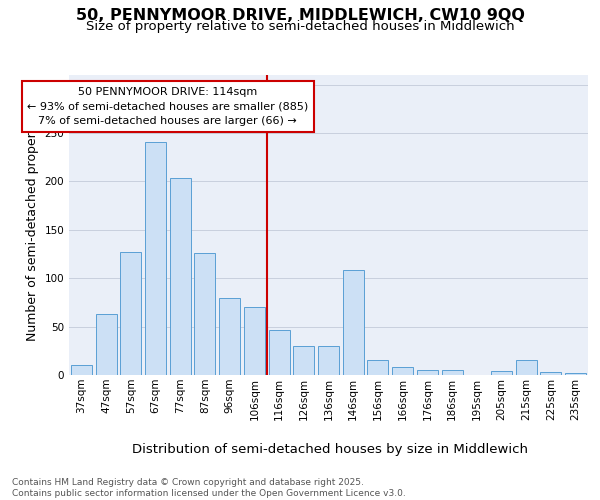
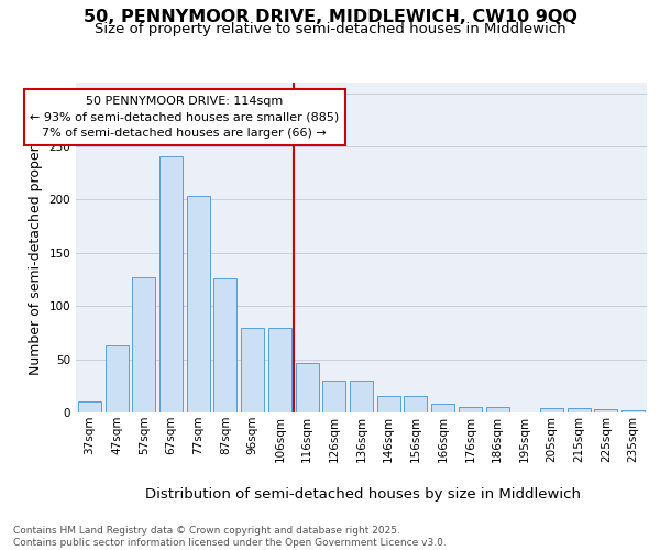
106sqm: 70 -> 80
146sqm: 108 -> 15
215sqm: 16 -> 4
